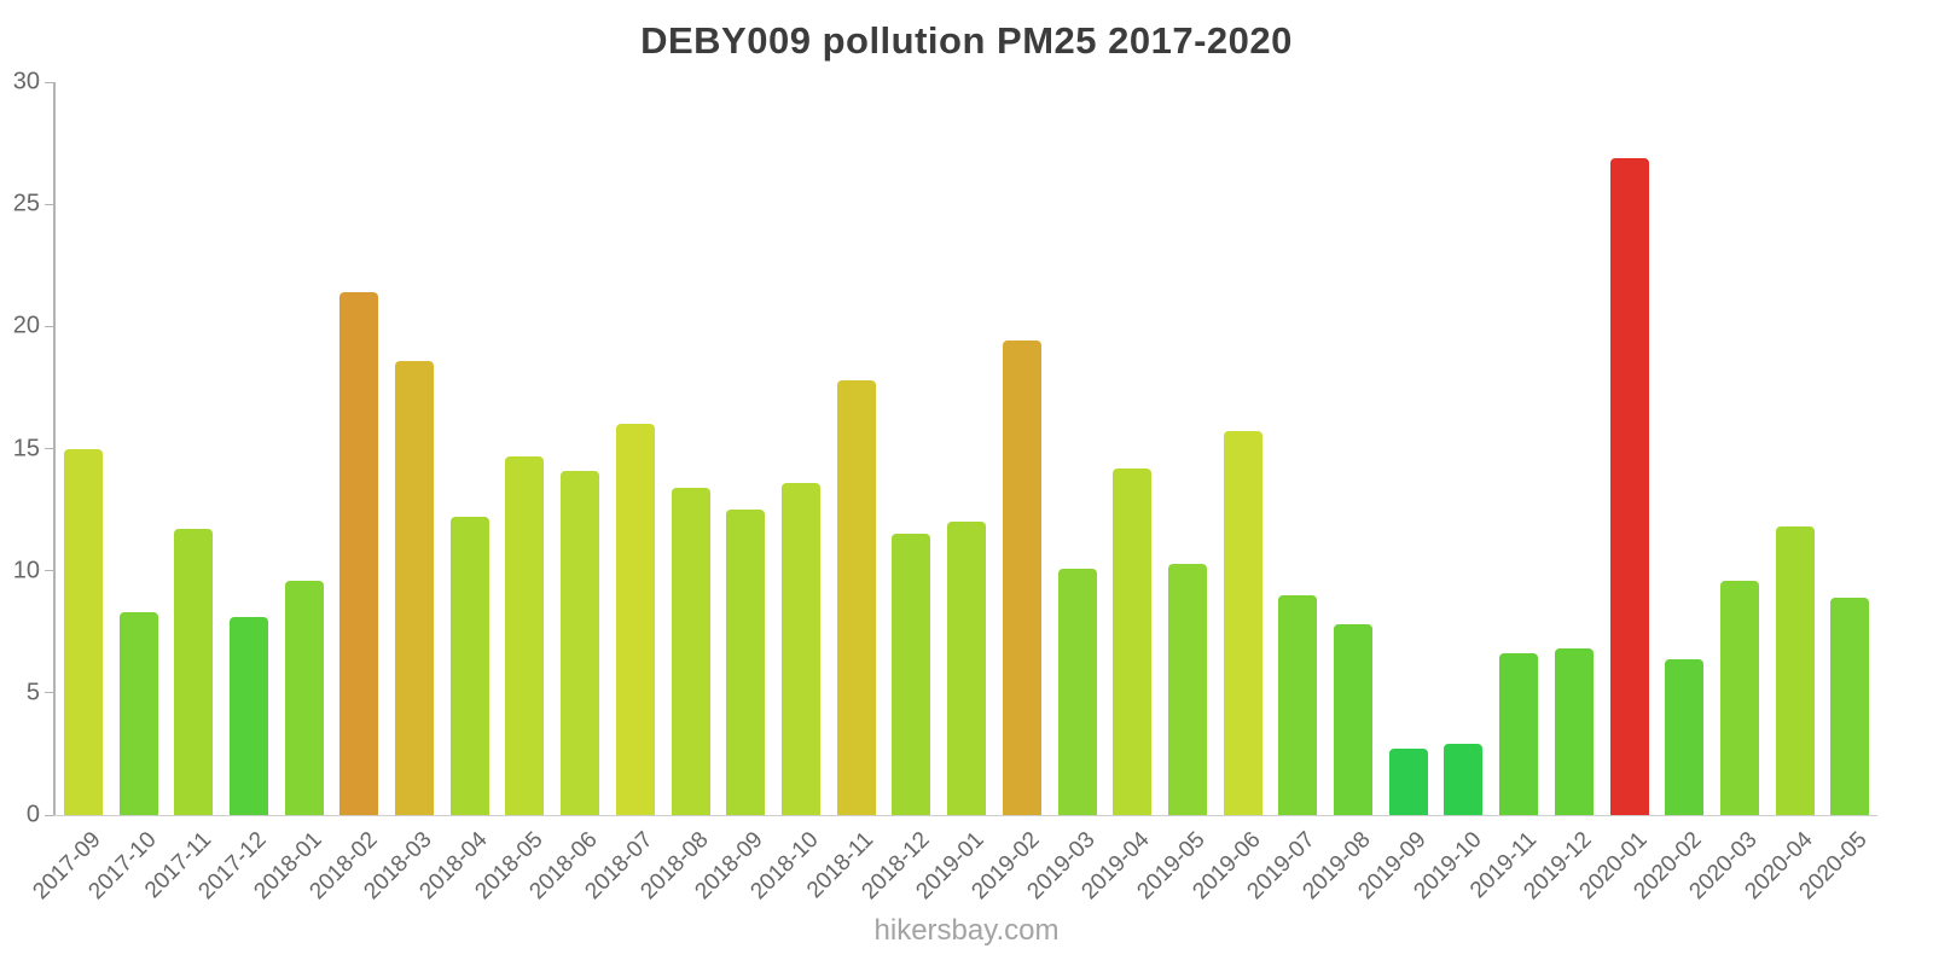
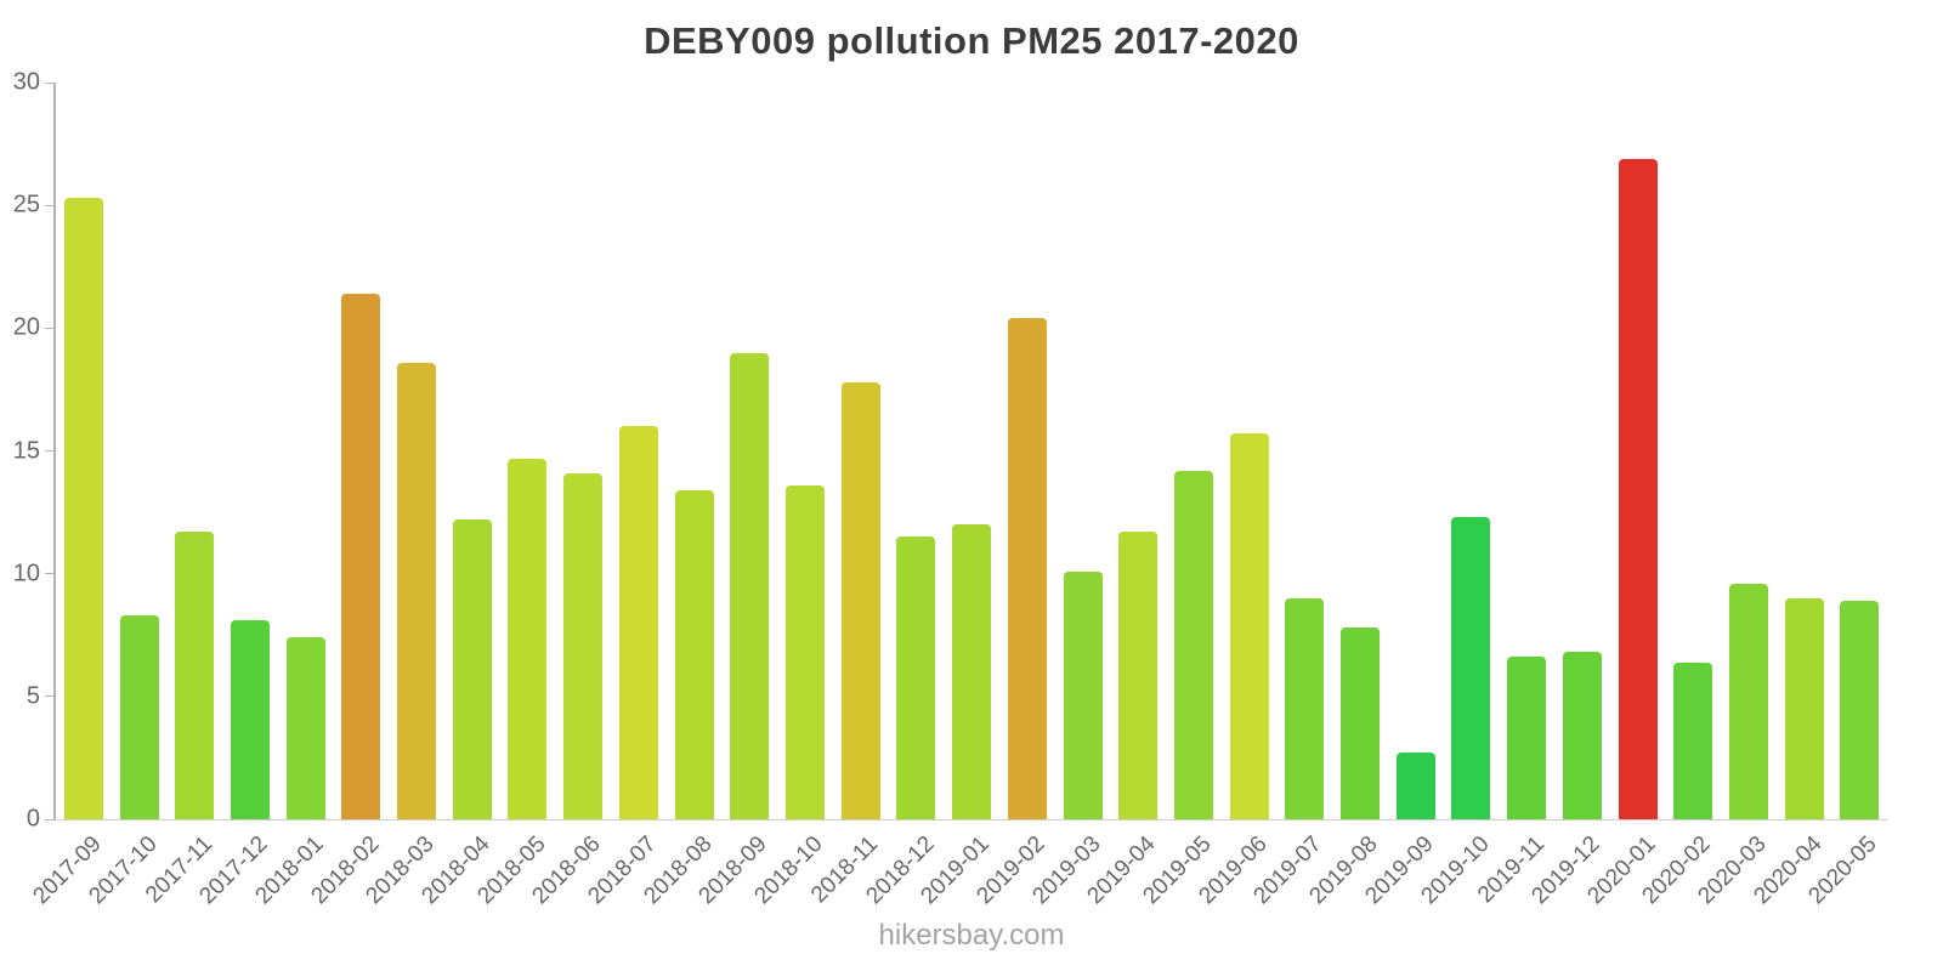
2017-09: 15.0 -> 25.3
2018-01: 9.6 -> 7.4
2018-09: 12.5 -> 19.0
2019-02: 19.4 -> 20.4
2019-04: 14.2 -> 11.7
2019-05: 10.3 -> 14.2
2019-10: 2.9 -> 12.3
2020-04: 11.8 -> 9.0
